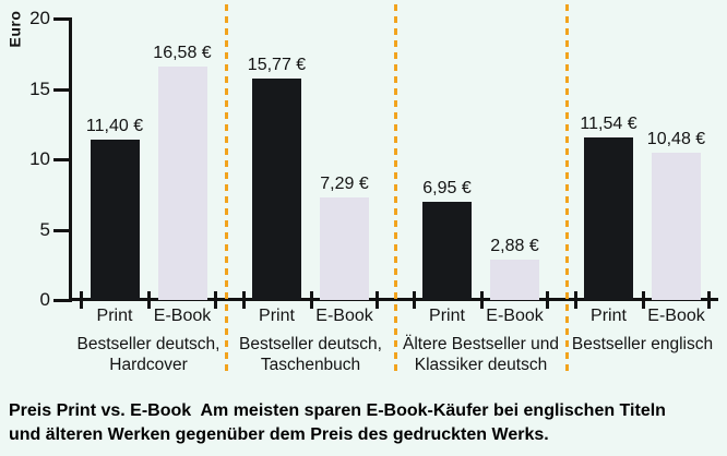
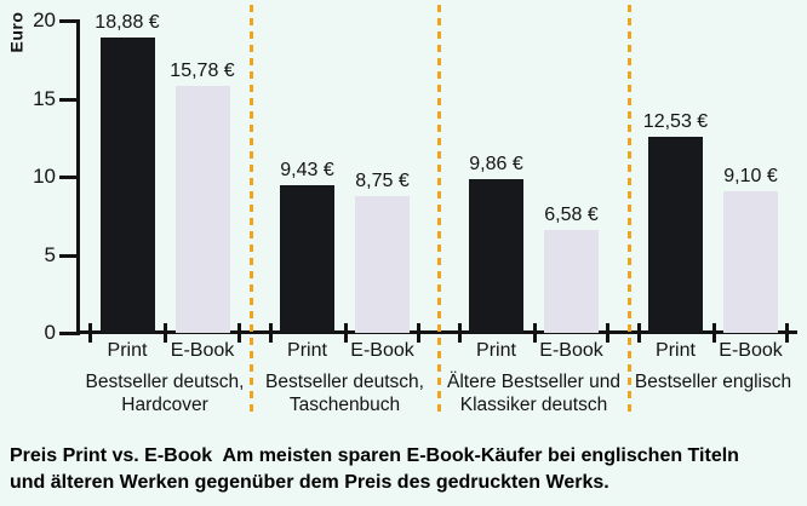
Print/Bestseller deutsch, Hardcover: 11,40 -> 18,88
E-Book/Bestseller deutsch, Hardcover: 16,58 -> 15,78
Print/Bestseller deutsch, Taschenbuch: 15,77 -> 9,43
E-Book/Bestseller deutsch, Taschenbuch: 7,29 -> 8,75
Print/Ältere Bestseller und Klassiker deutsch: 6,95 -> 9,86
E-Book/Ältere Bestseller und Klassiker deutsch: 2,88 -> 6,58
Print/Bestseller englisch: 11,54 -> 12,53
E-Book/Bestseller englisch: 10,48 -> 9,10
